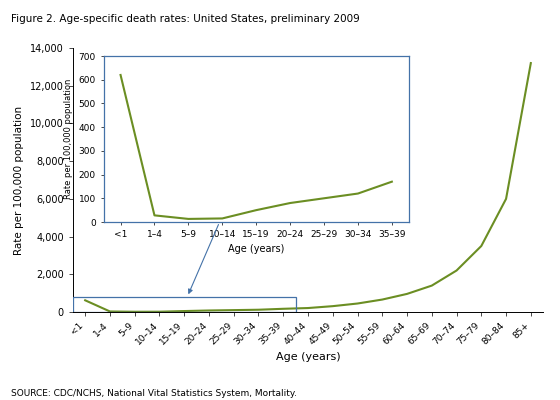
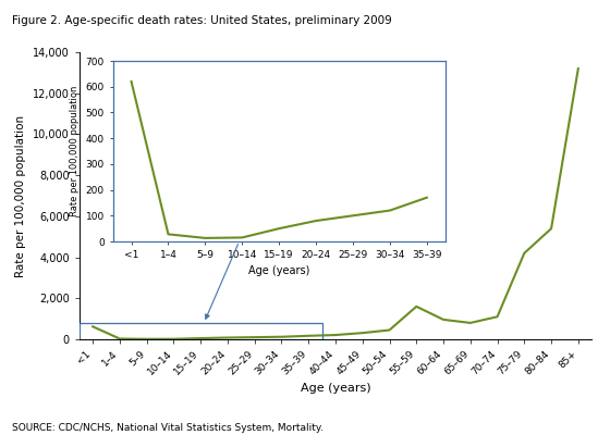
55–59: 700 -> 1,600
65–69: 1,400 -> 800
70–74: 2,200 -> 1,100
75–79: 3,500 -> 4,200
80–84: 6,000 -> 5,400
